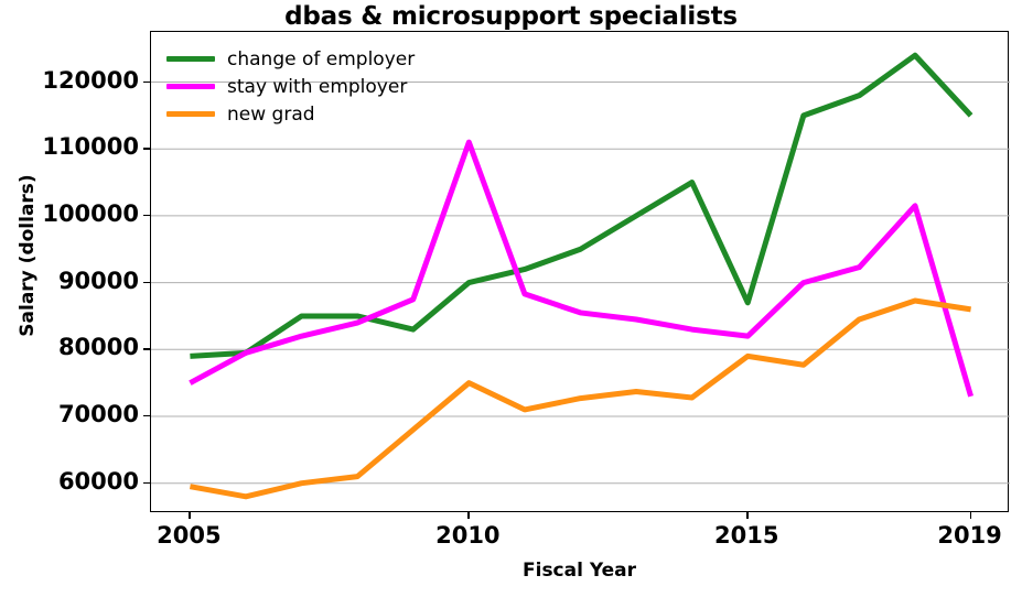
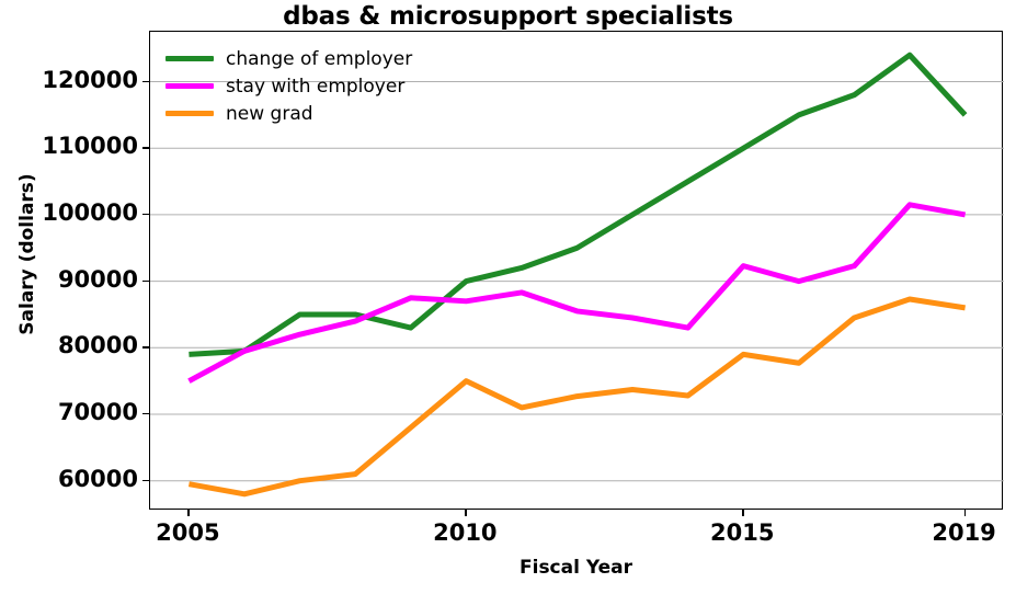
stay with employer/2010: 111000 -> 87000
change of employer/2015: 87000 -> 110000
stay with employer/2015: 82000 -> 92000
stay with employer/2019: 73000 -> 100000
